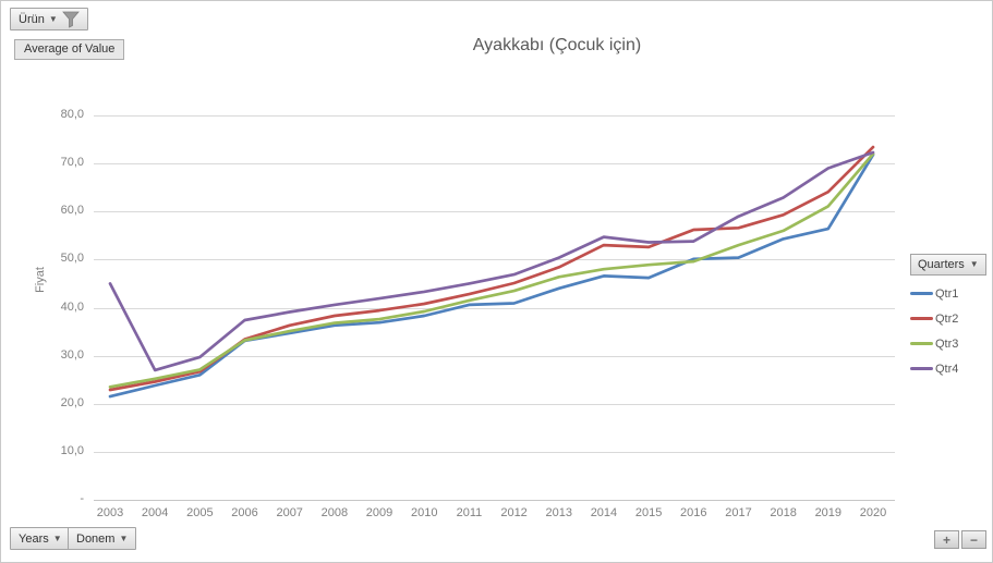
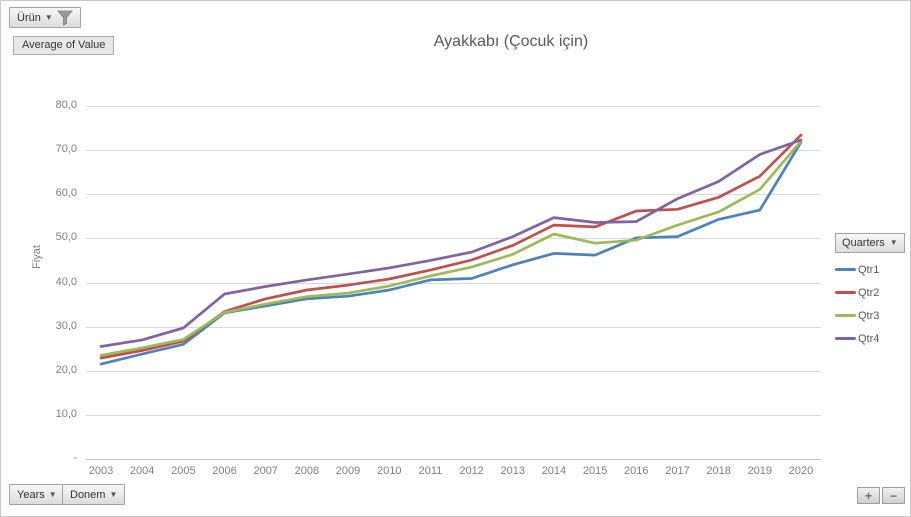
Qtr4/2003: 45 -> 26
Qtr3/2014: 48 -> 51
